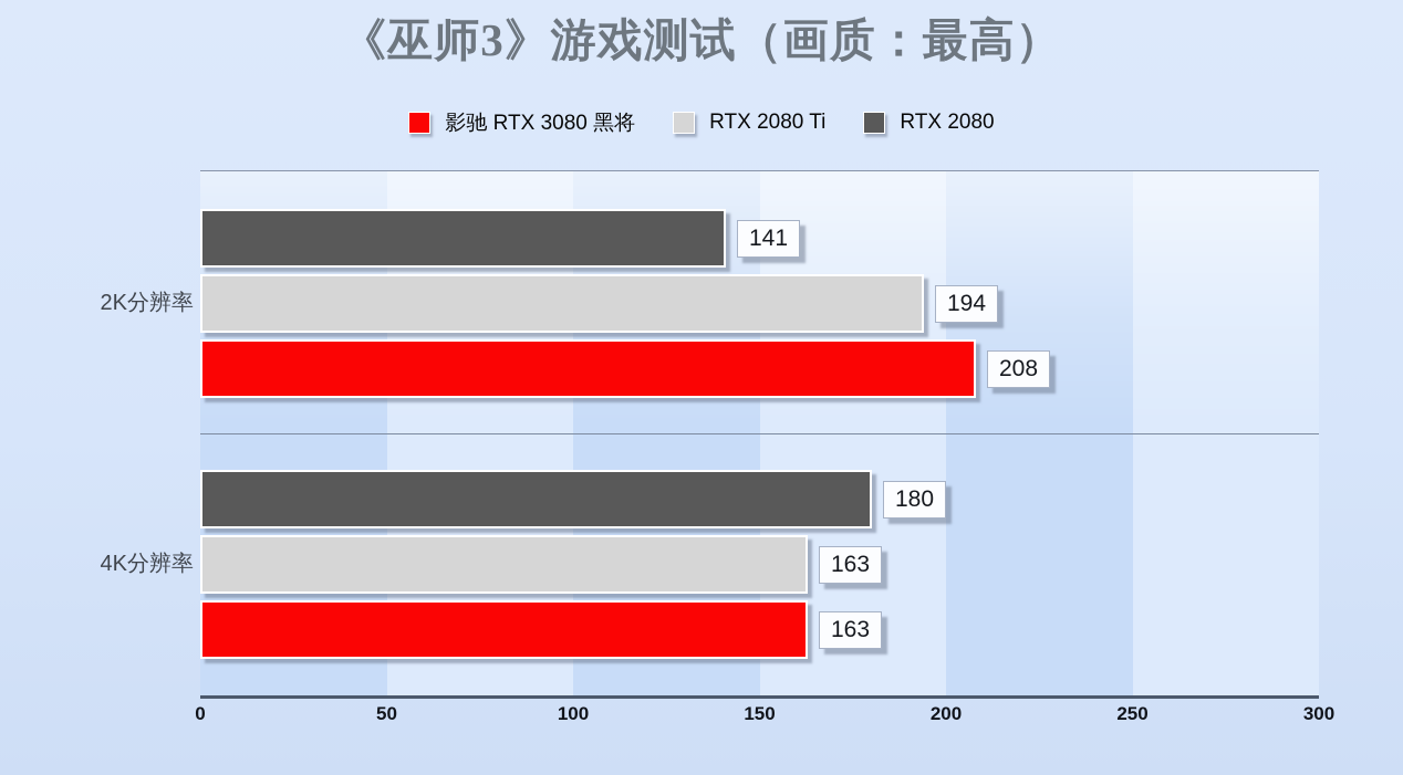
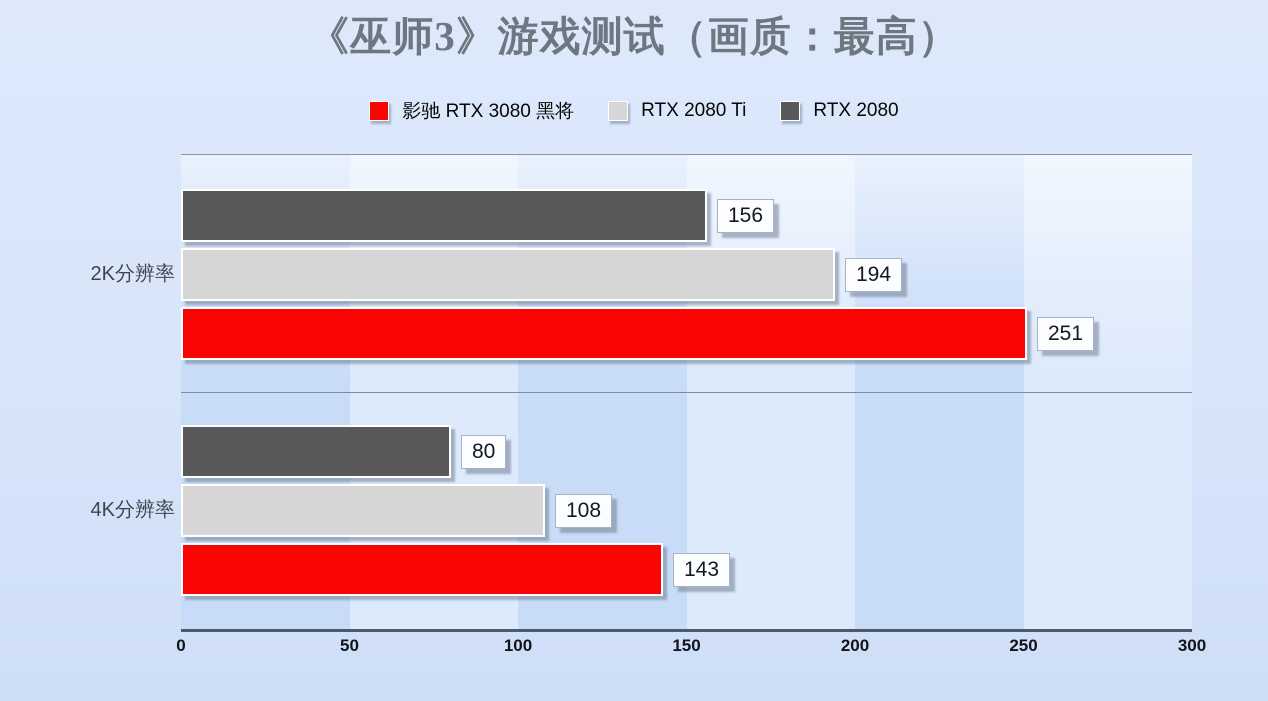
影驰 RTX 3080 黑将/2K分辨率: 208 -> 251
RTX 2080/2K分辨率: 141 -> 156
影驰 RTX 3080 黑将/4K分辨率: 163 -> 143
RTX 2080 Ti/4K分辨率: 163 -> 108
RTX 2080/4K分辨率: 180 -> 80
